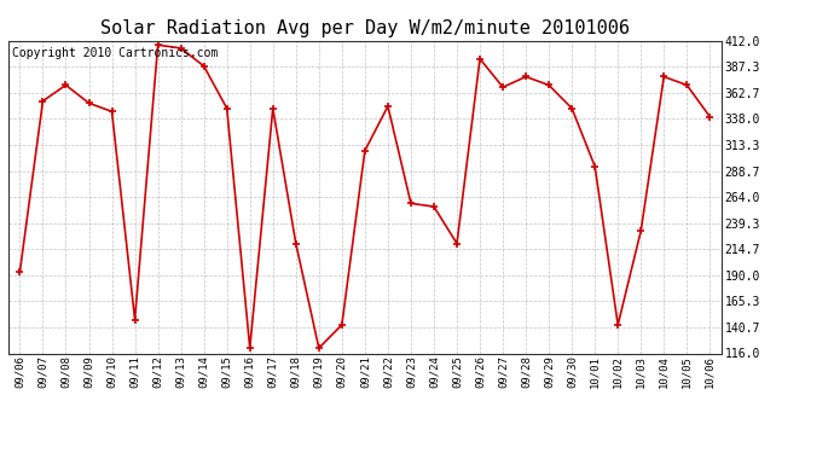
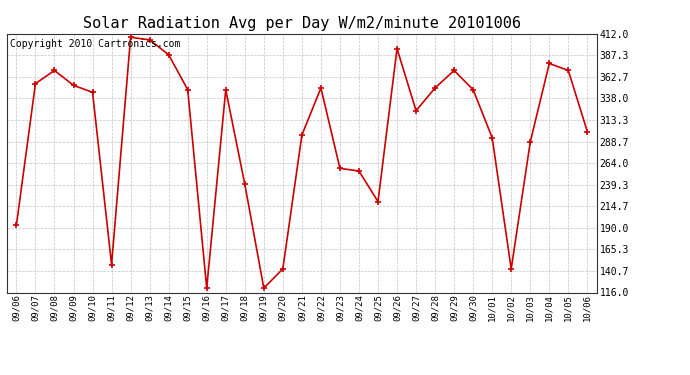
09/18: 220 -> 240
09/21: 308 -> 296
09/27: 368 -> 324
09/28: 378 -> 350
10/03: 232 -> 288
10/06: 340 -> 300
